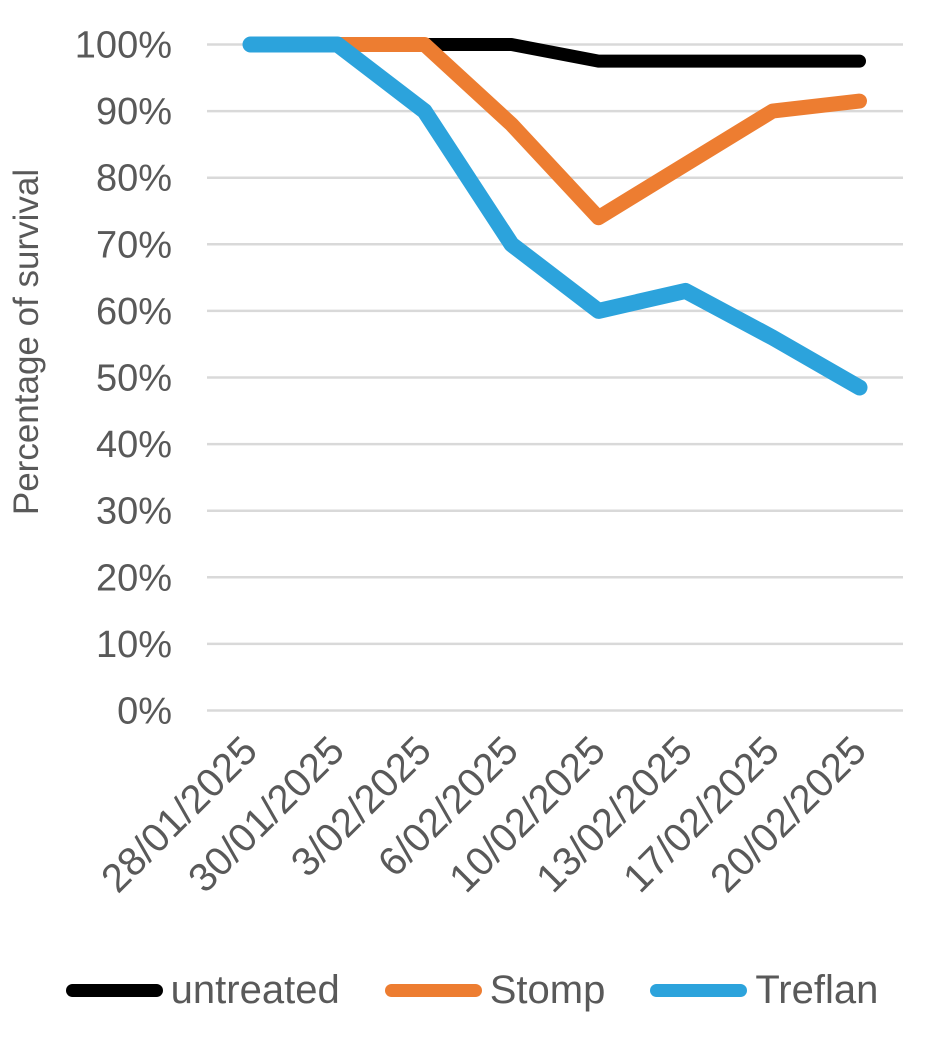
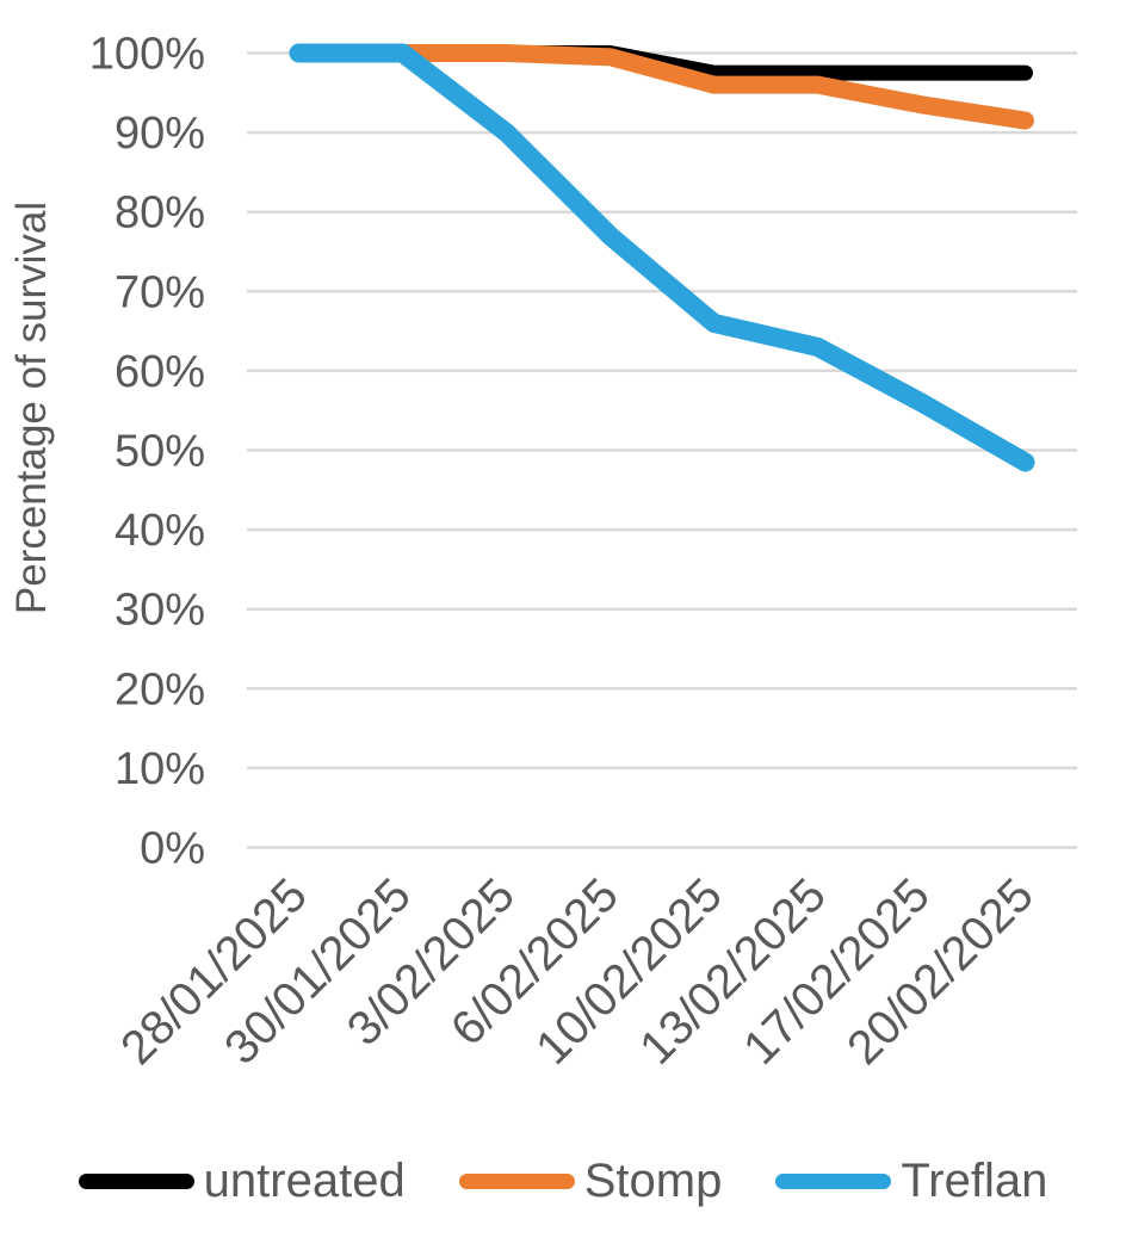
Stomp/6/02/2025: 88% -> 100%
Treflan/6/02/2025: 70% -> 77%
Stomp/10/02/2025: 74% -> 96%
Treflan/10/02/2025: 60% -> 66%
Stomp/13/02/2025: 82% -> 96%
Stomp/17/02/2025: 90% -> 94%
